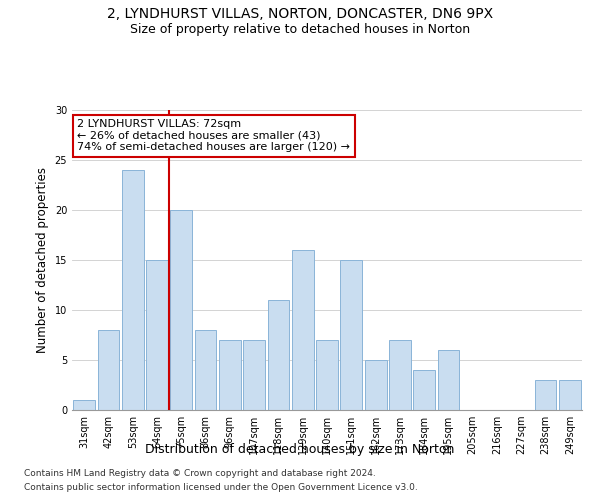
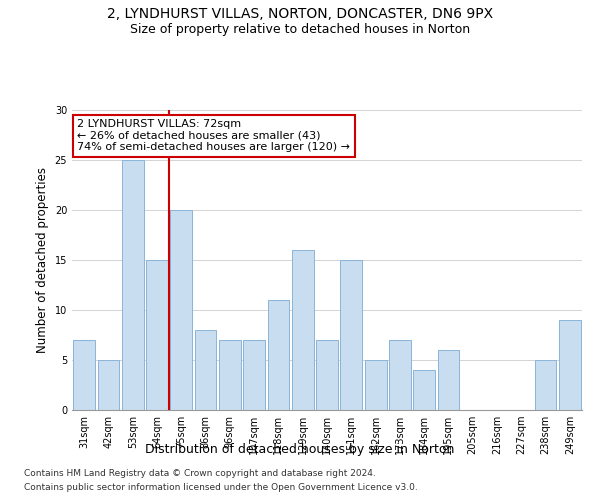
31sqm: 1 -> 7
42sqm: 8 -> 5
53sqm: 24 -> 25
238sqm: 3 -> 5
249sqm: 3 -> 9
